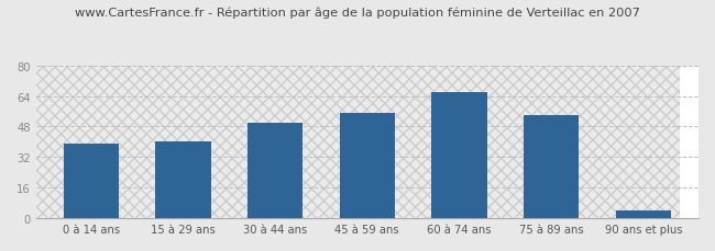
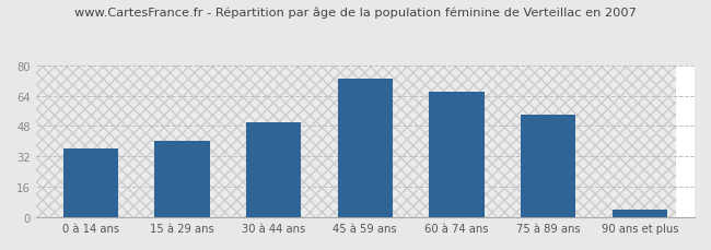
0 à 14 ans: 39 -> 36
45 à 59 ans: 55 -> 73
